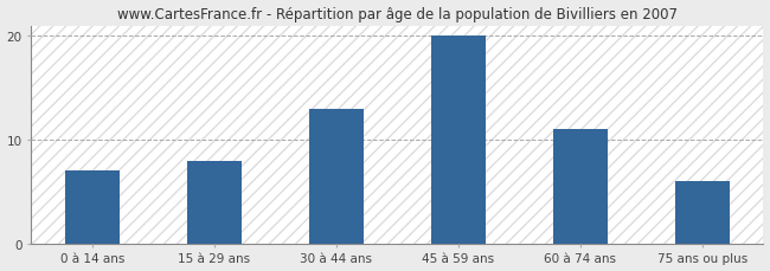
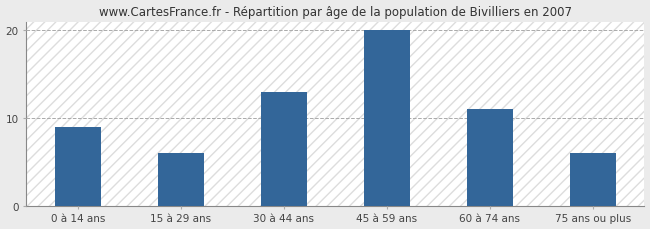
0 à 14 ans: 7 -> 9
15 à 29 ans: 8 -> 6
